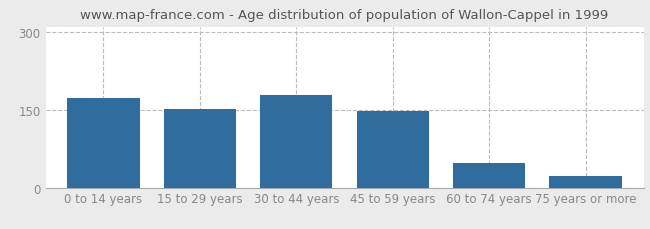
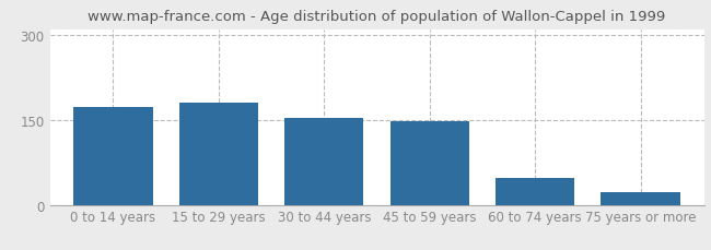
15 to 29 years: 152 -> 180
30 to 44 years: 178 -> 154
